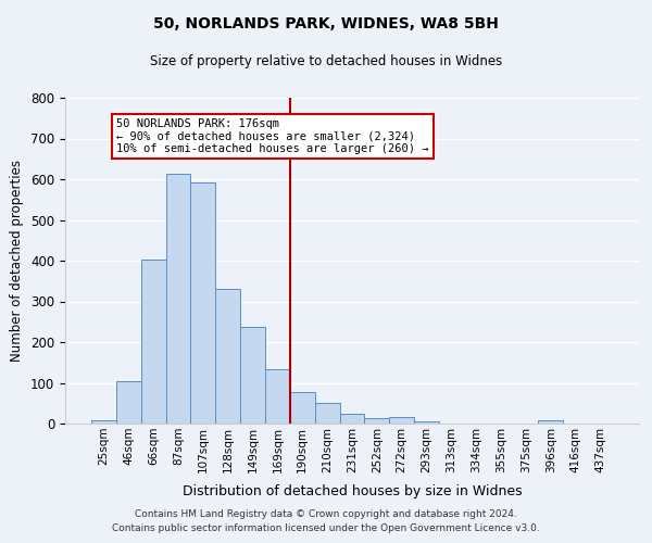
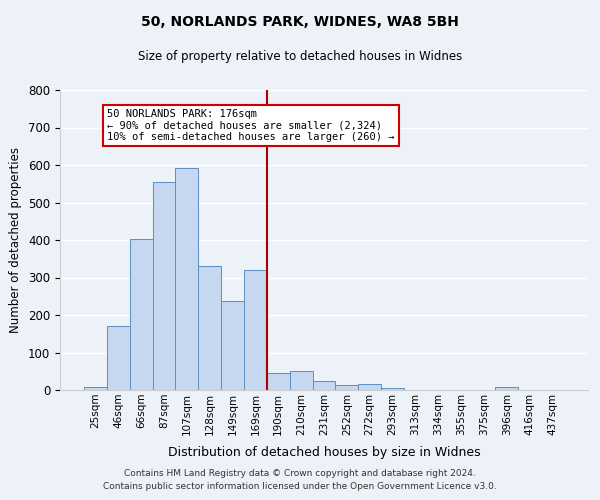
46sqm: 105 -> 170
87sqm: 614 -> 555
169sqm: 134 -> 320
190sqm: 77 -> 45
